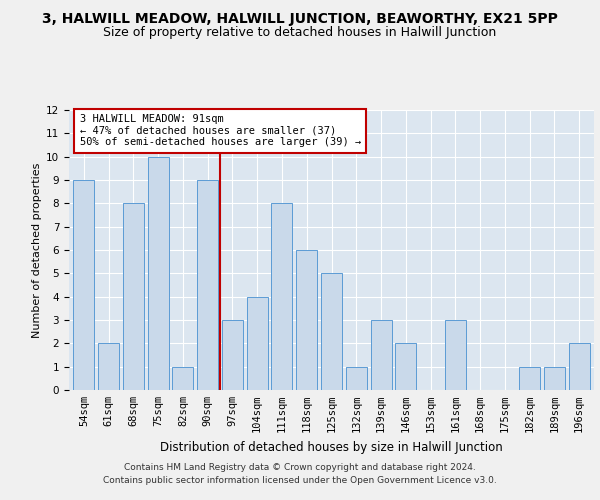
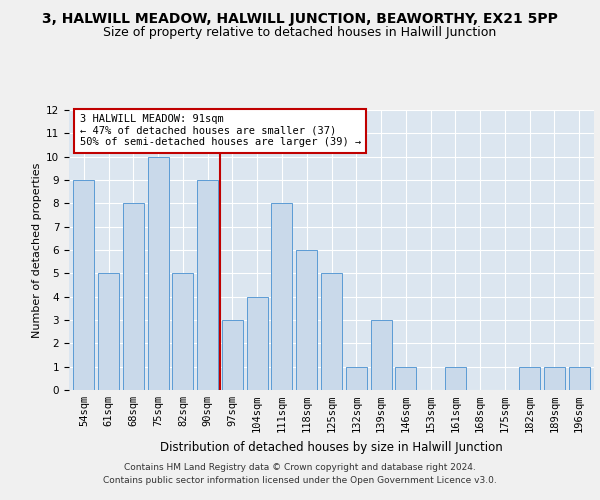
61sqm: 2 -> 5
82sqm: 1 -> 5
146sqm: 2 -> 1
161sqm: 3 -> 1
196sqm: 2 -> 1
